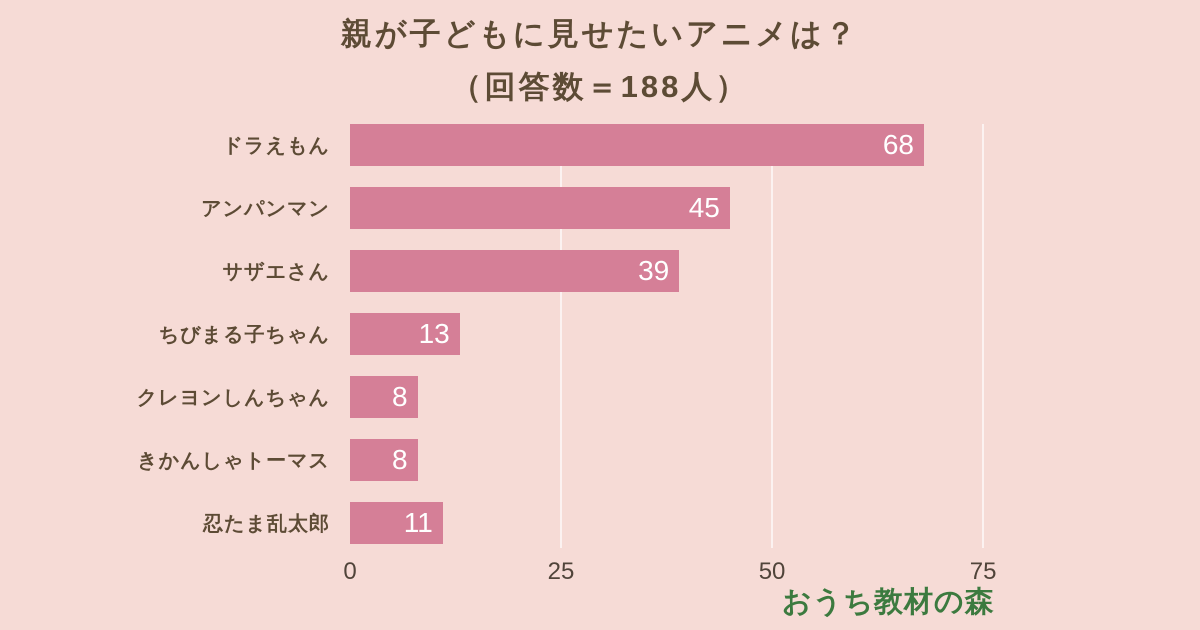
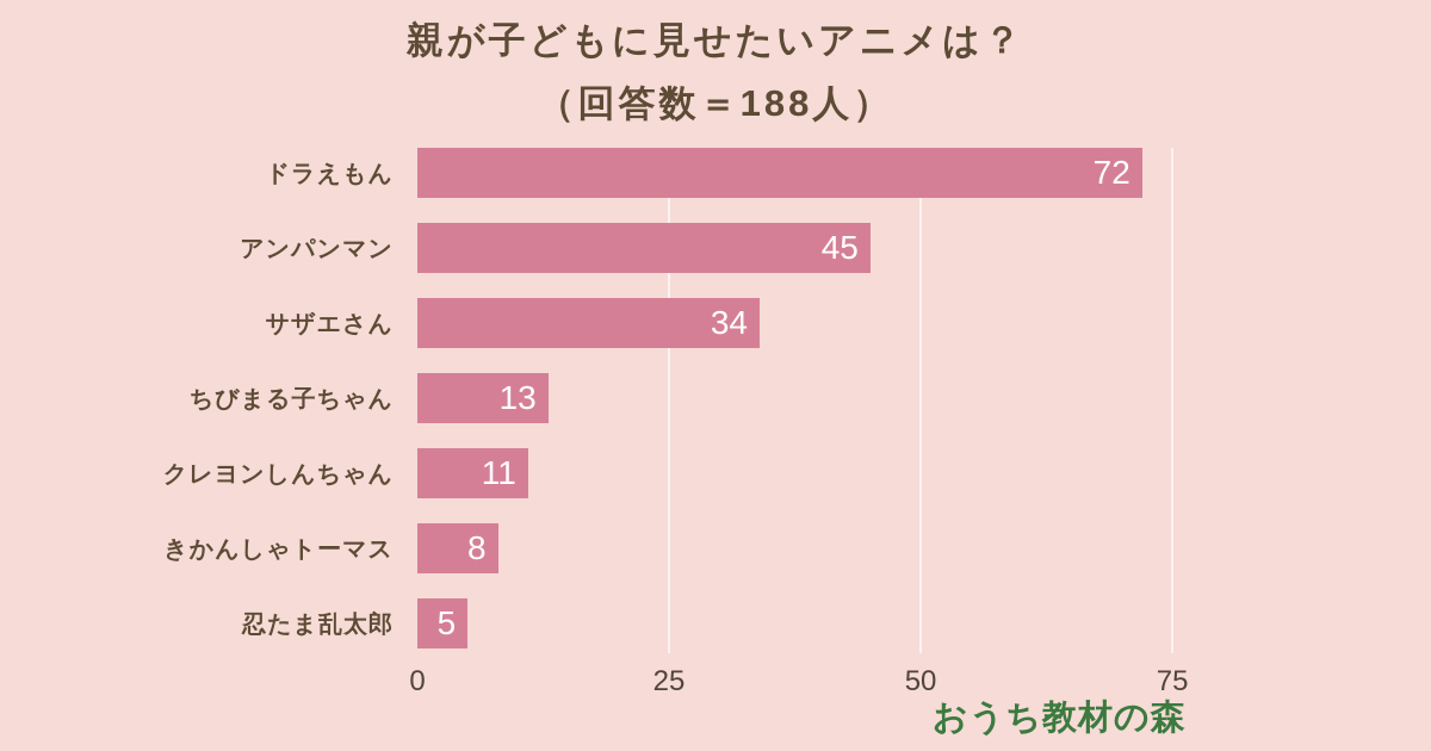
ドラえもん: 68 -> 72
サザエさん: 39 -> 34
クレヨンしんちゃん: 8 -> 11
忍たま乱太郎: 11 -> 5
